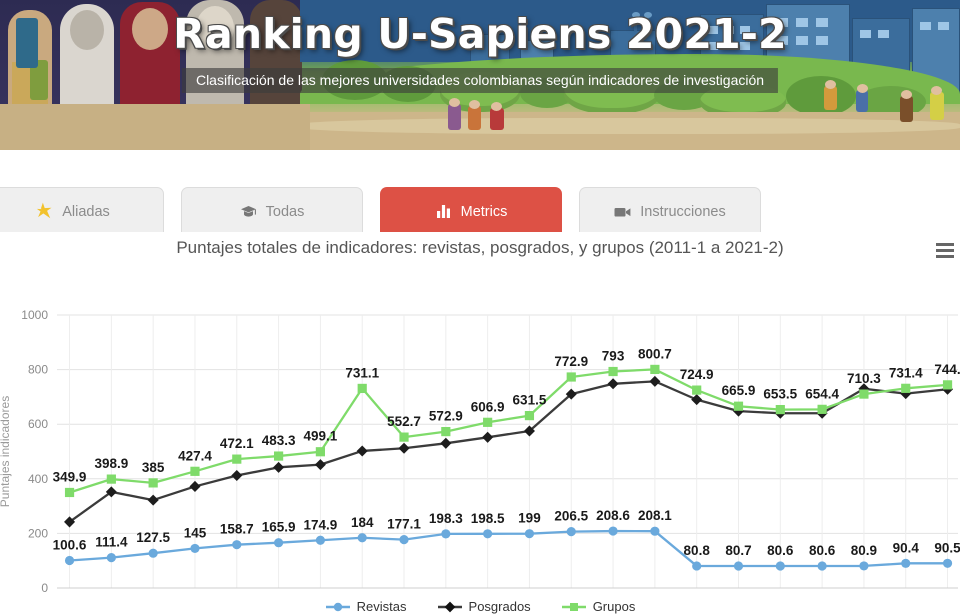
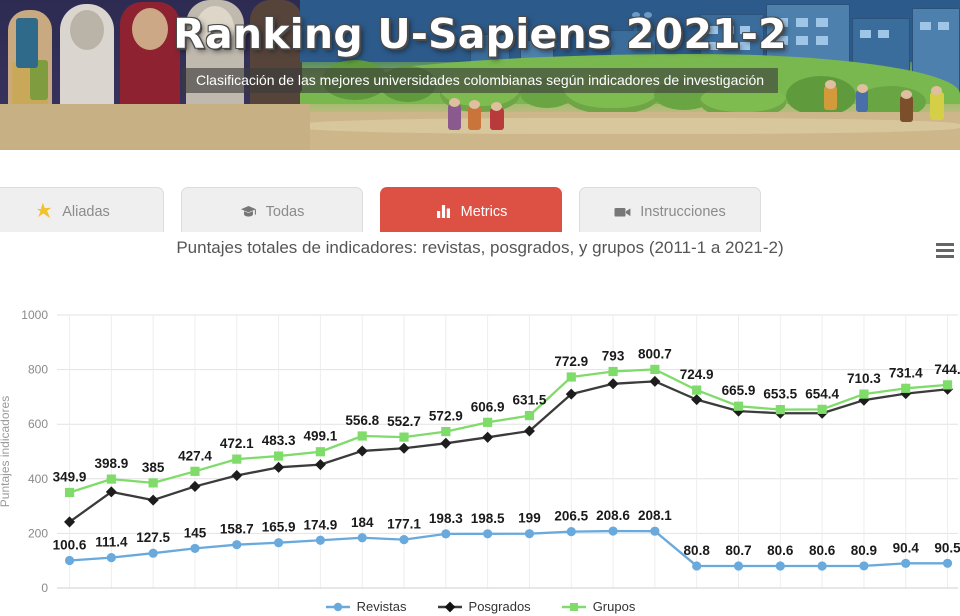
Grupos/14.2: 731.1 -> 556.8
Posgrados/20.2: 730 -> 690
